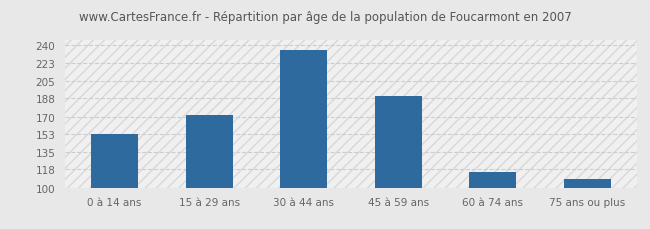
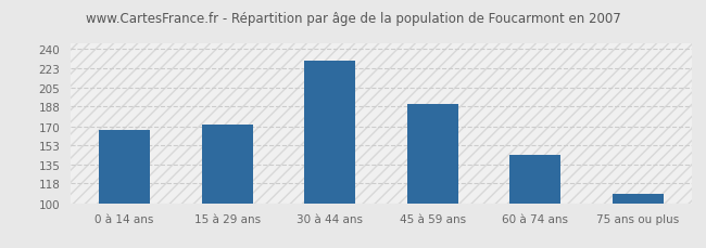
0 à 14 ans: 153 -> 167
30 à 44 ans: 236 -> 230
60 à 74 ans: 115 -> 144
